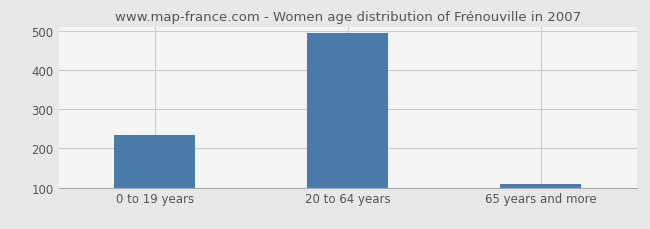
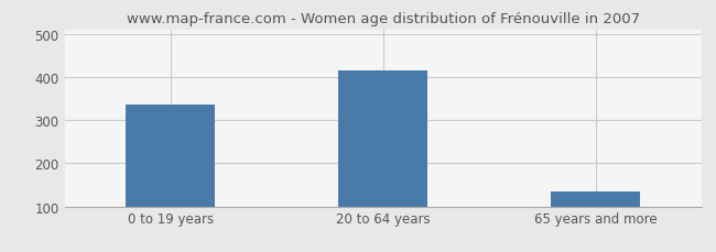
0 to 19 years: 233 -> 335
20 to 64 years: 493 -> 415
65 years and more: 110 -> 135
